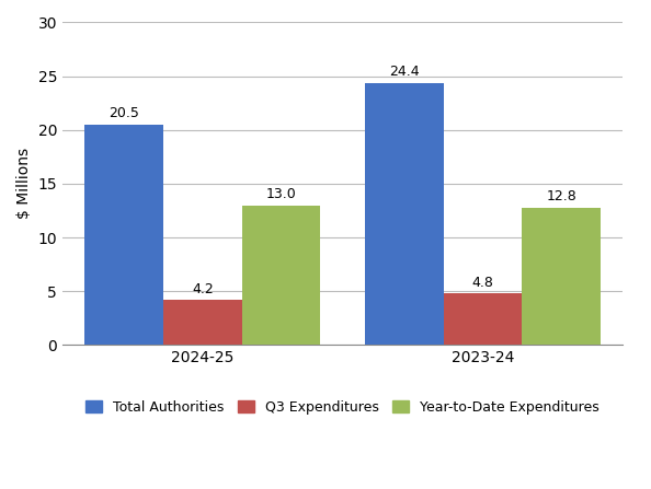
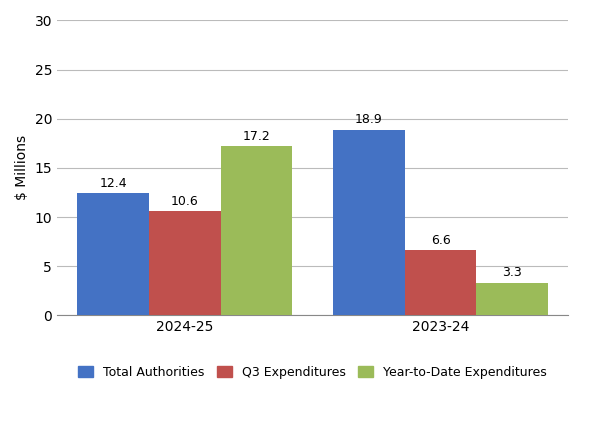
Total Authorities/2024-25: 20.5 -> 12.4
Q3 Expenditures/2024-25: 4.2 -> 10.6
Year-to-Date Expenditures/2024-25: 13.0 -> 17.2
Total Authorities/2023-24: 24.4 -> 18.9
Q3 Expenditures/2023-24: 4.8 -> 6.6
Year-to-Date Expenditures/2023-24: 12.8 -> 3.3
